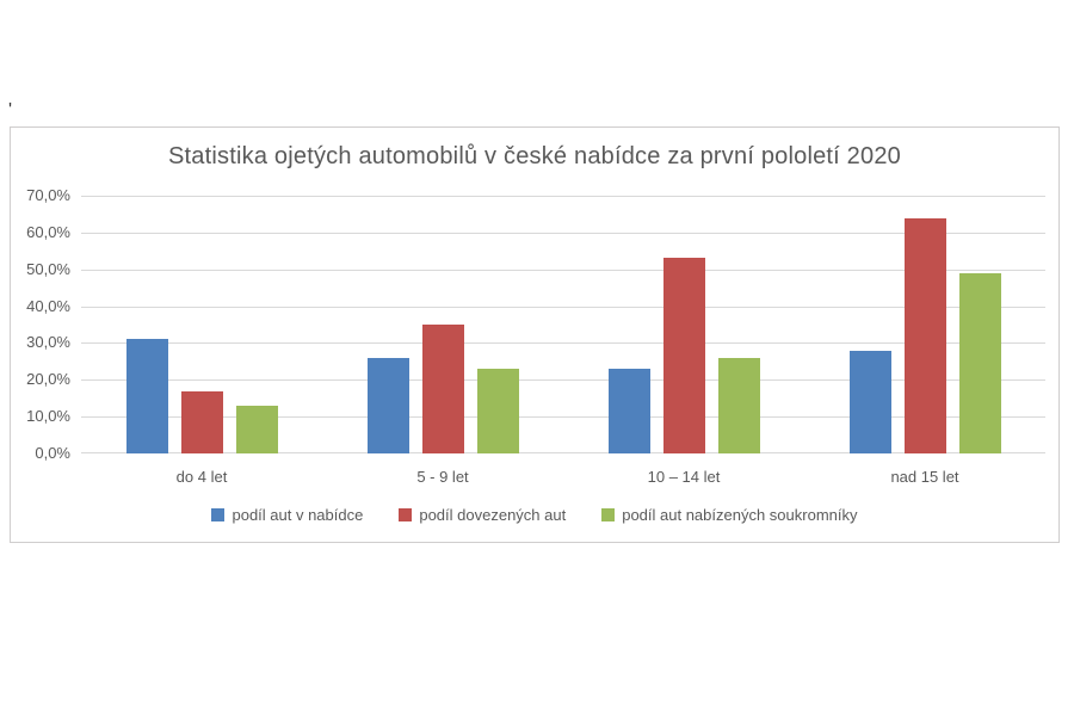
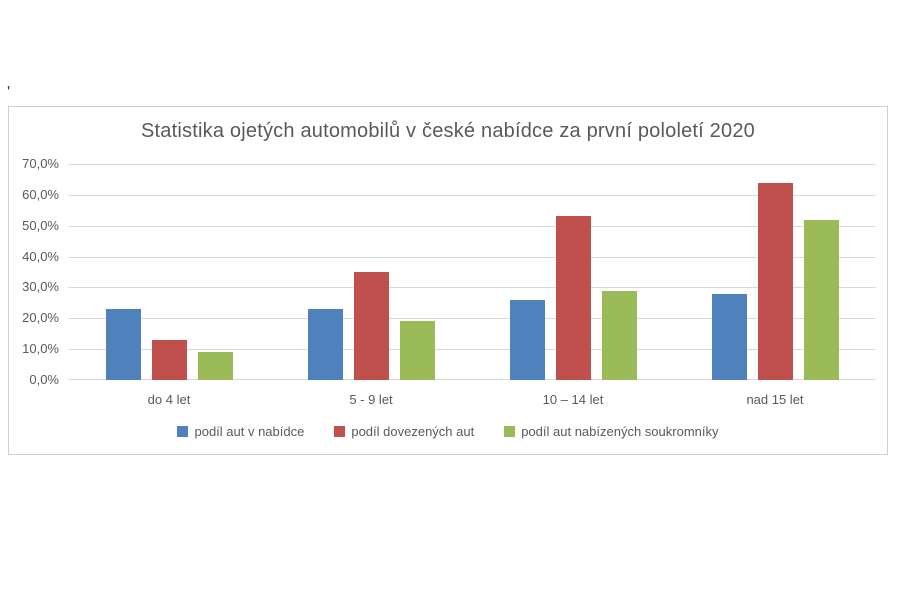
podíl aut v nabídce/do 4 let: 31% -> 23%
podíl dovezených aut/do 4 let: 17% -> 13%
podíl aut nabízených soukromníky/do 4 let: 13% -> 9%
podíl aut v nabídce/5 - 9 let: 26% -> 23%
podíl aut nabízených soukromníky/5 - 9 let: 23% -> 19%
podíl aut v nabídce/10 – 14 let: 23% -> 26%
podíl aut nabízených soukromníky/10 – 14 let: 26% -> 29%
podíl aut nabízených soukromníky/nad 15 let: 49% -> 52%
